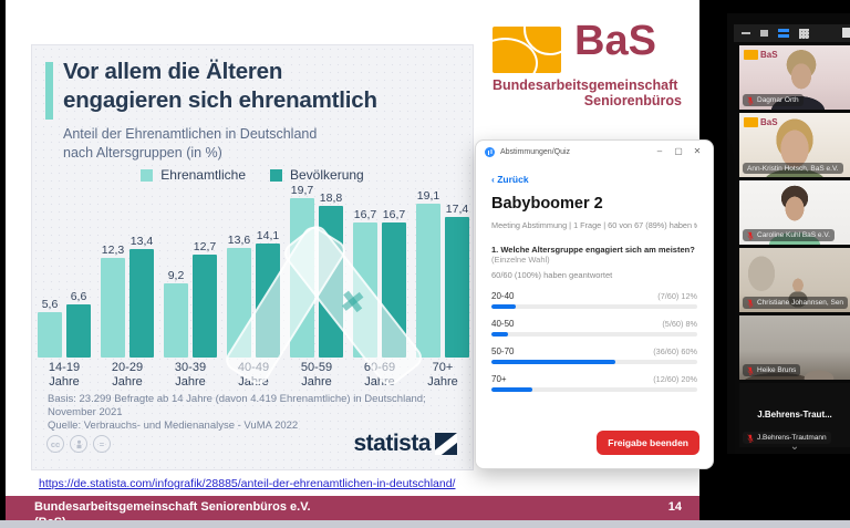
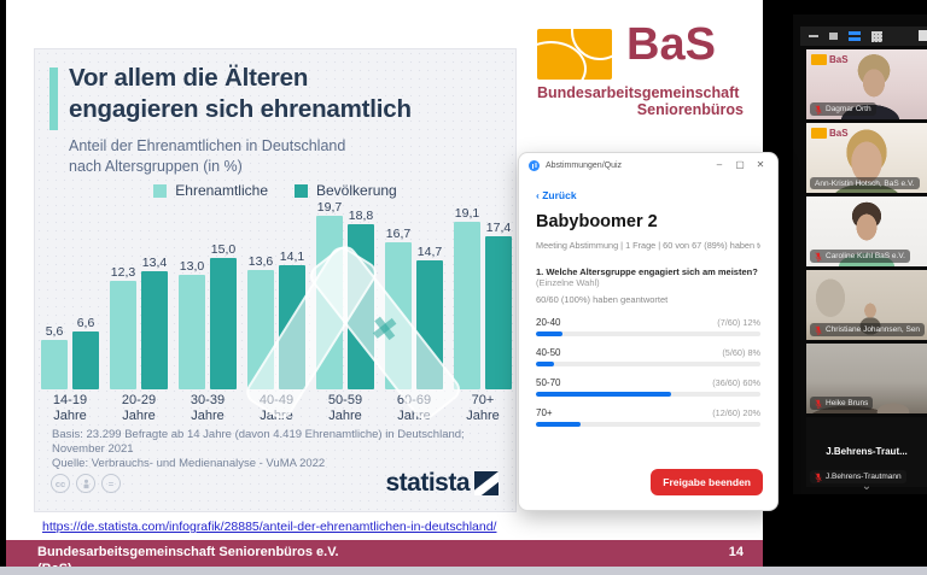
Ehrenamtliche/30-39: 9,2 -> 13,0
Bevölkerung/30-39: 12,7 -> 15,0
Bevölkerung/60-69: 16,7 -> 14,7
